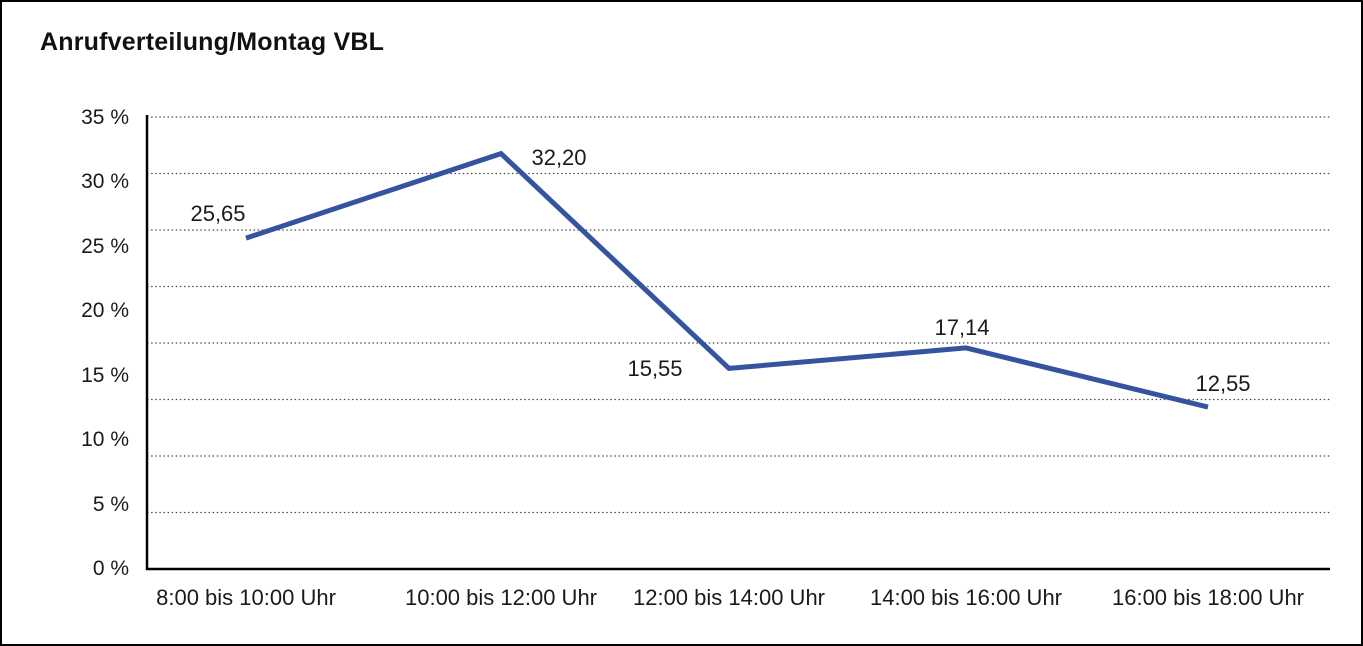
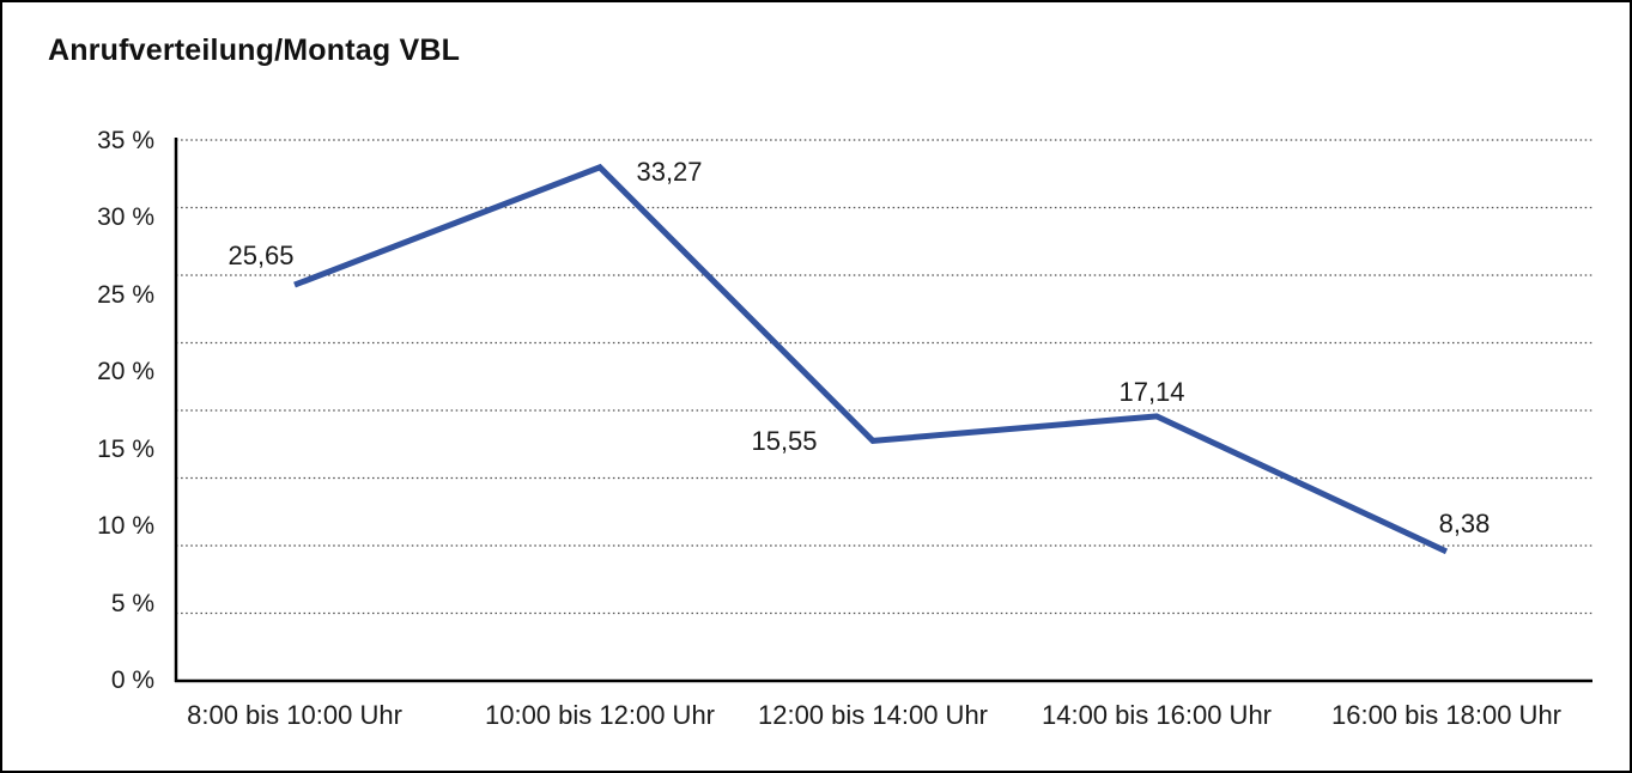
10:00 bis 12:00 Uhr: 32,20 -> 33,27
16:00 bis 18:00 Uhr: 12,55 -> 8,38
